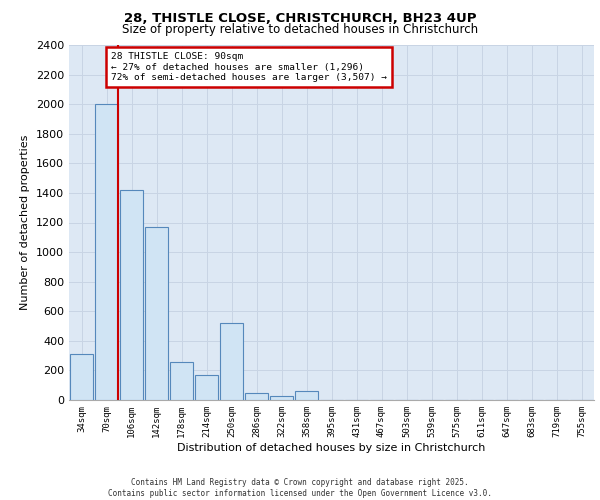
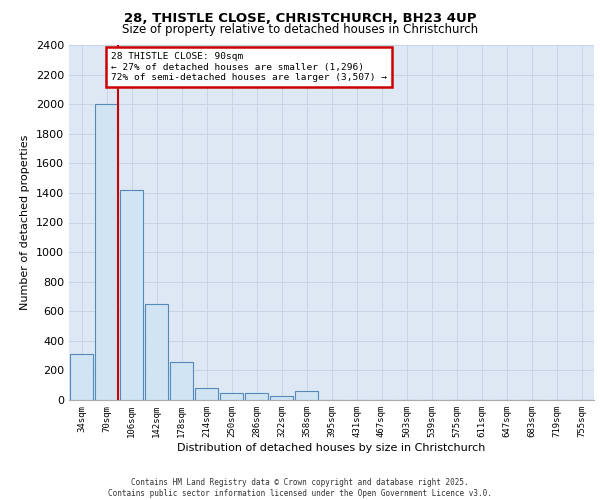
142sqm: 1170 -> 650
214sqm: 170 -> 80
250sqm: 520 -> 50
